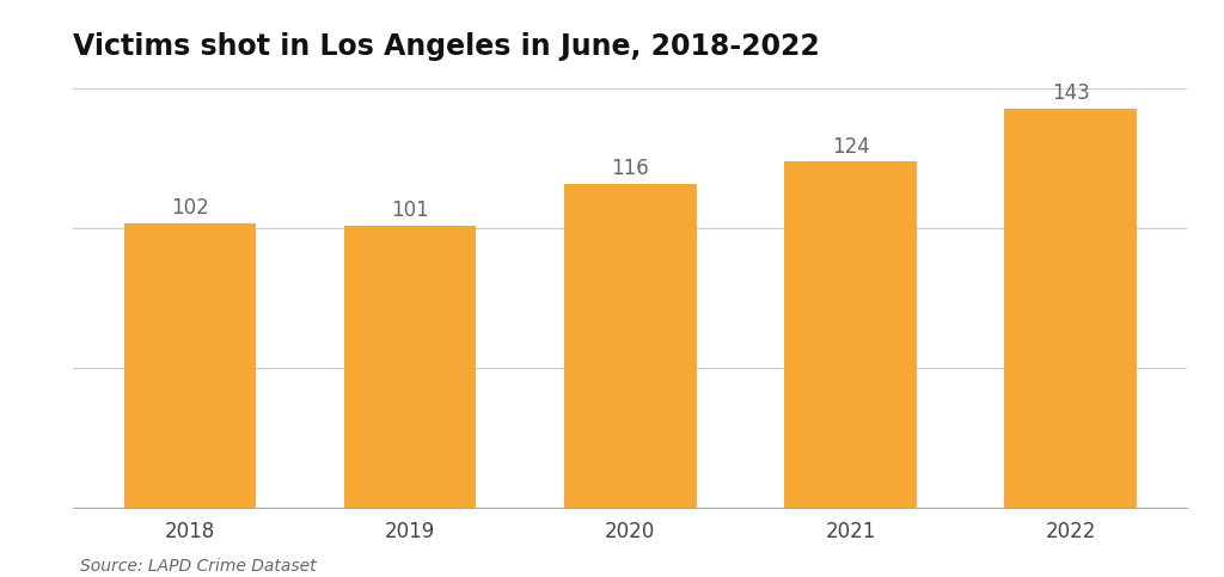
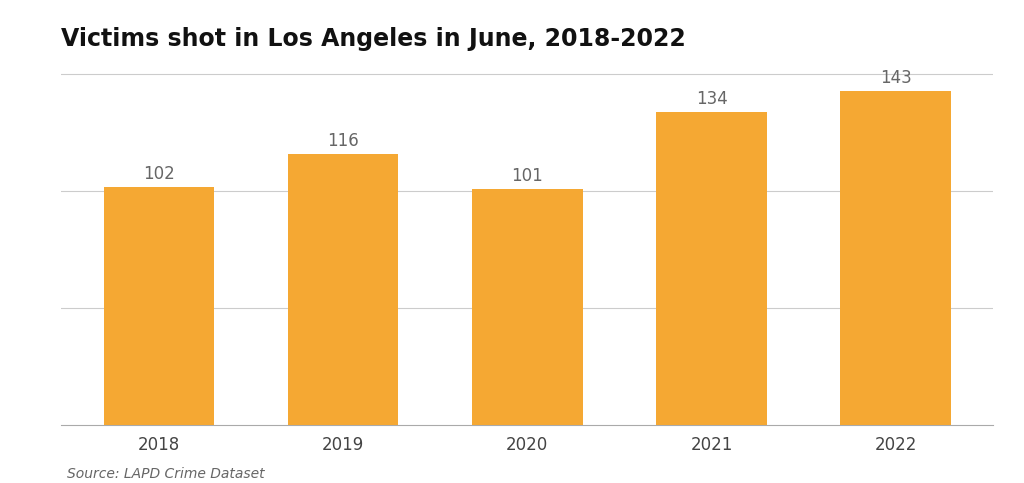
2019: 101 -> 116
2020: 116 -> 101
2021: 124 -> 134
